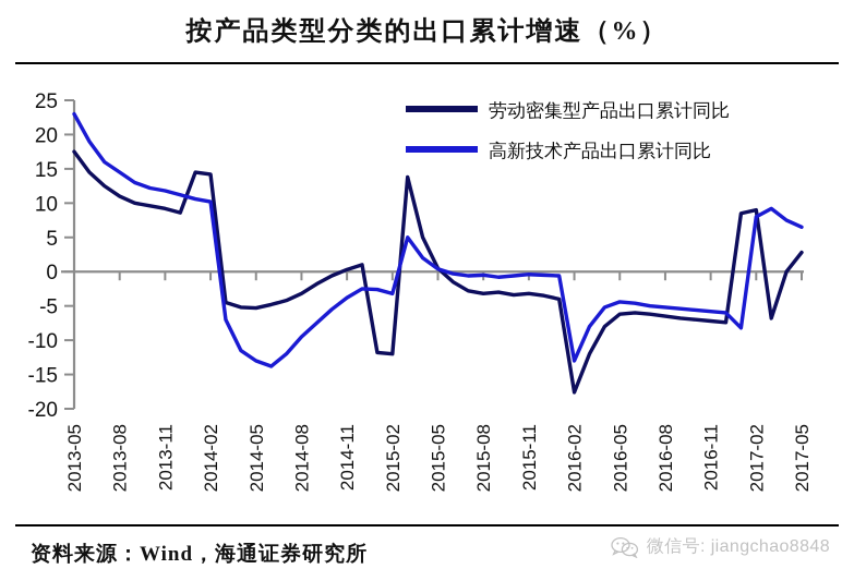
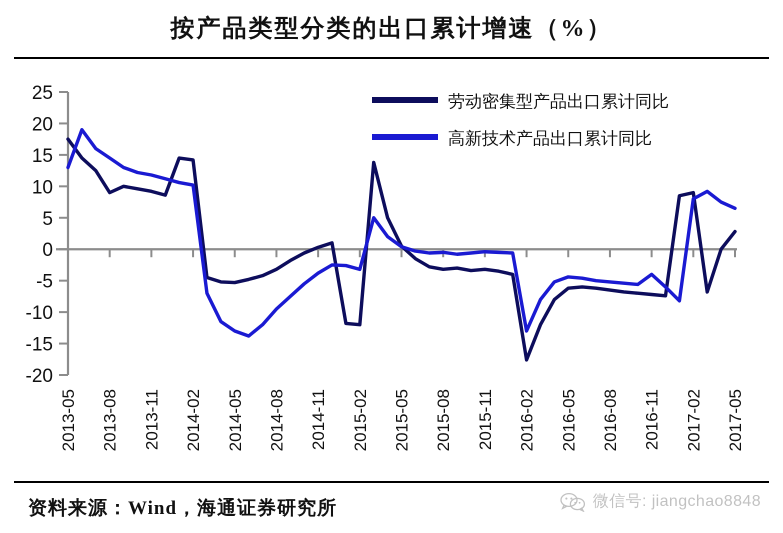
高新技术产品出口累计同比/2013-05: 23 -> 13
劳动密集型产品出口累计同比/2013-08: 11 -> 9
高新技术产品出口累计同比/2016-11: -6 -> -4
